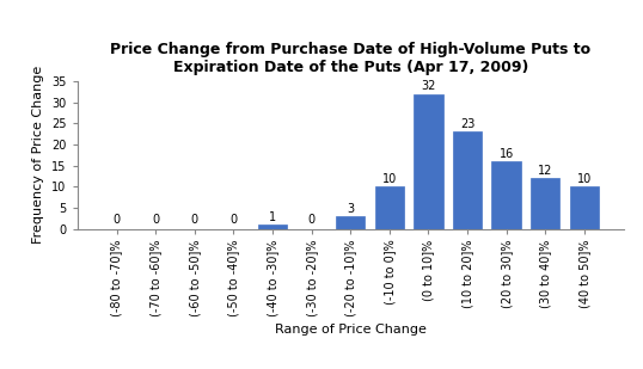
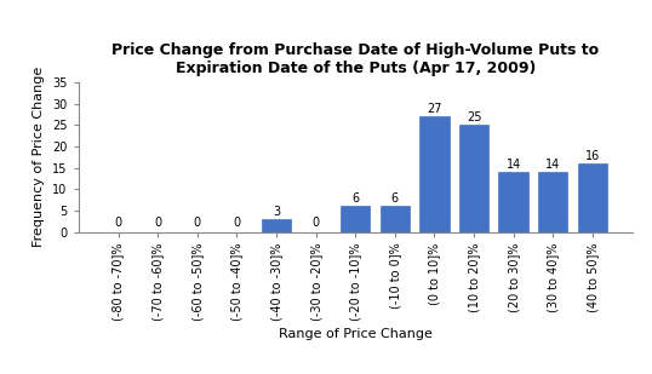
(-40 to -30]%: 1 -> 3
(-20 to -10]%: 3 -> 6
(-10 to 0]%: 10 -> 6
(0 to 10]%: 32 -> 27
(10 to 20]%: 23 -> 25
(20 to 30]%: 16 -> 14
(30 to 40]%: 12 -> 14
(40 to 50]%: 10 -> 16
